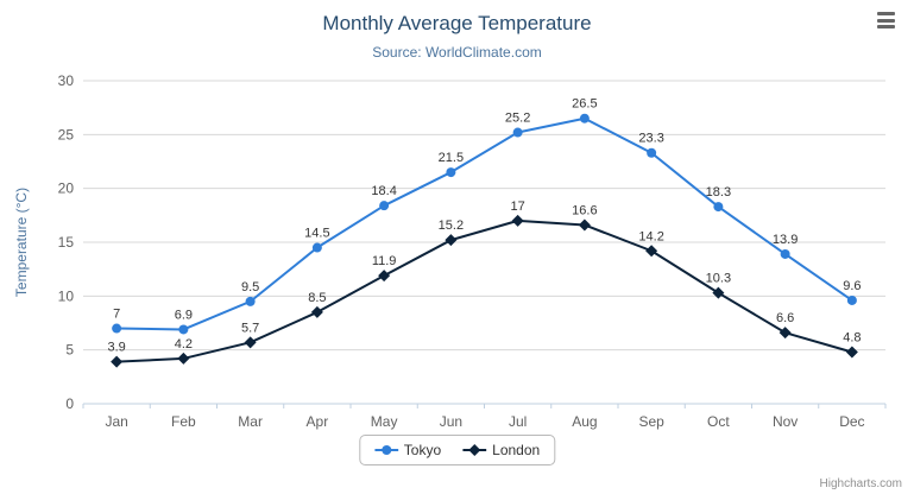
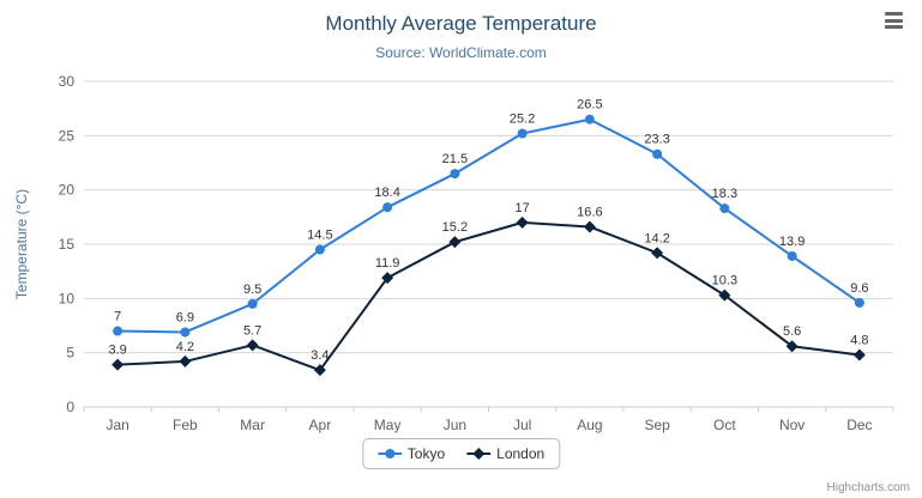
London/Apr: 8.5 -> 3.4
London/Nov: 6.6 -> 5.6
